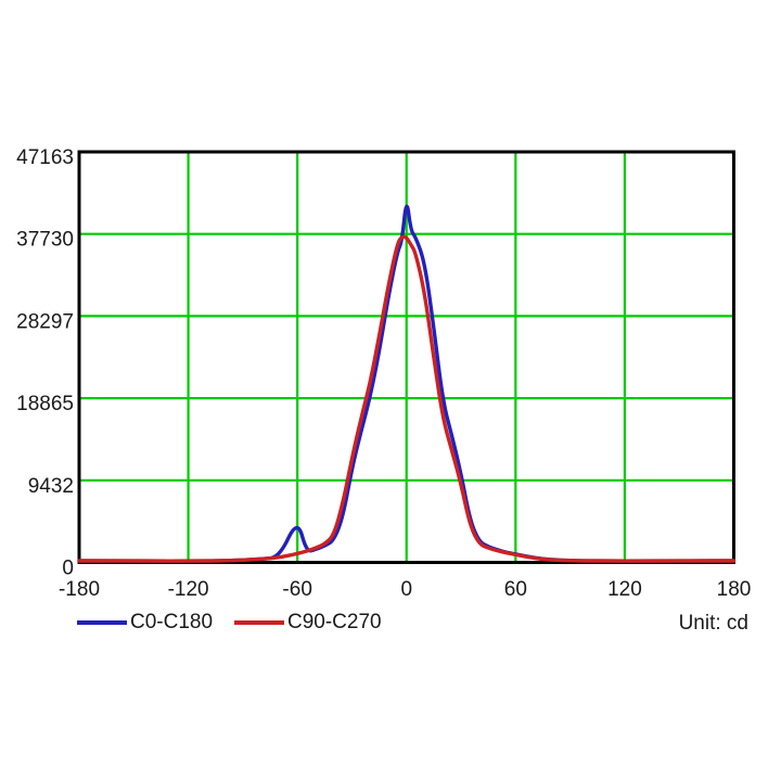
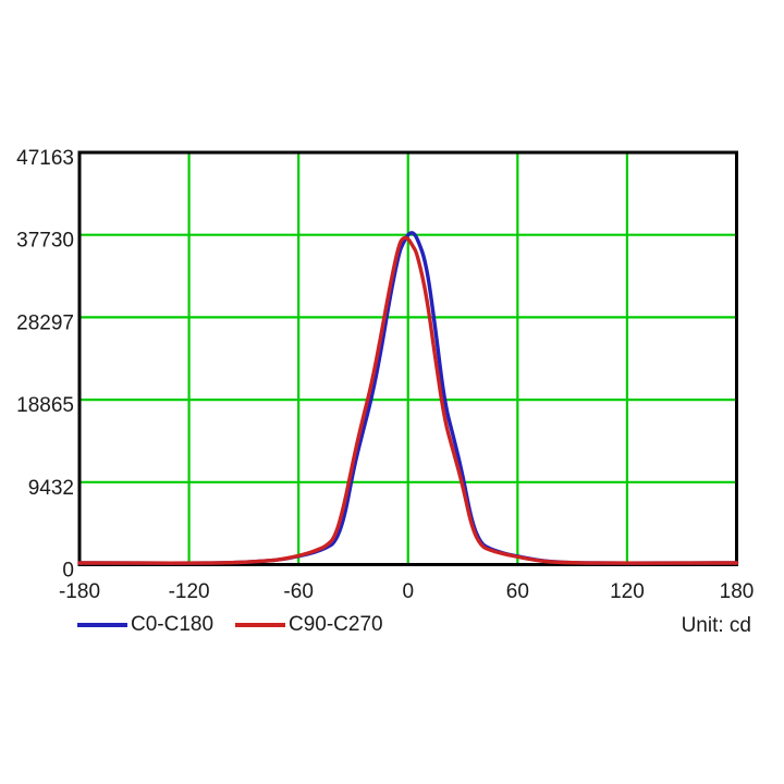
C0-C180/-60: 5000 -> 1000
C0-C180/0: 42000 -> 38000
